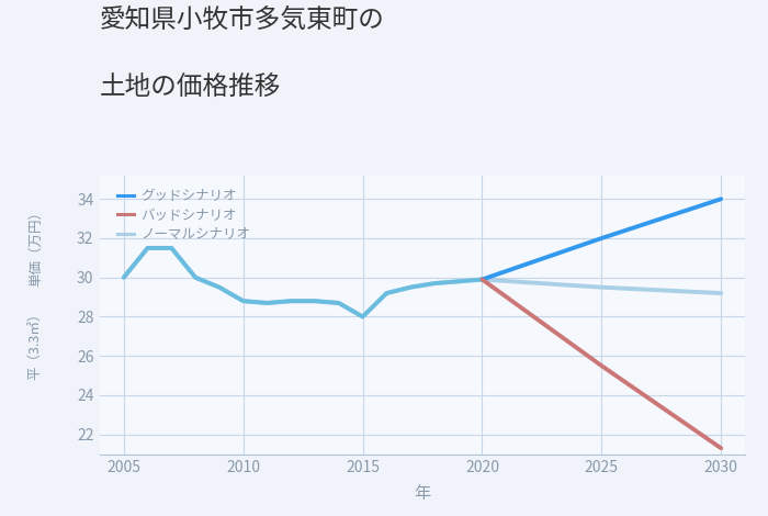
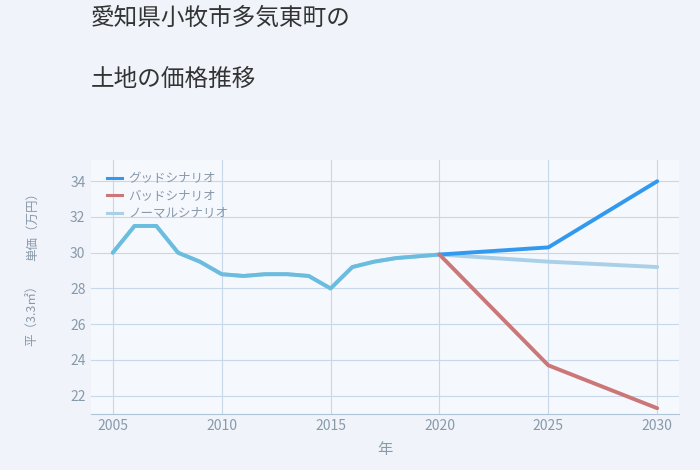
グッドシナリオ/2025: 32.0 -> 30.3
バッドシナリオ/2025: 25.5 -> 23.7
